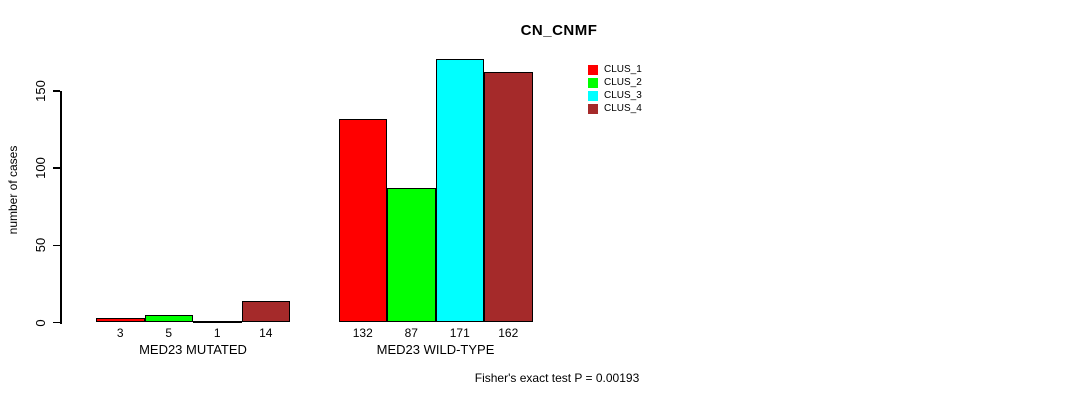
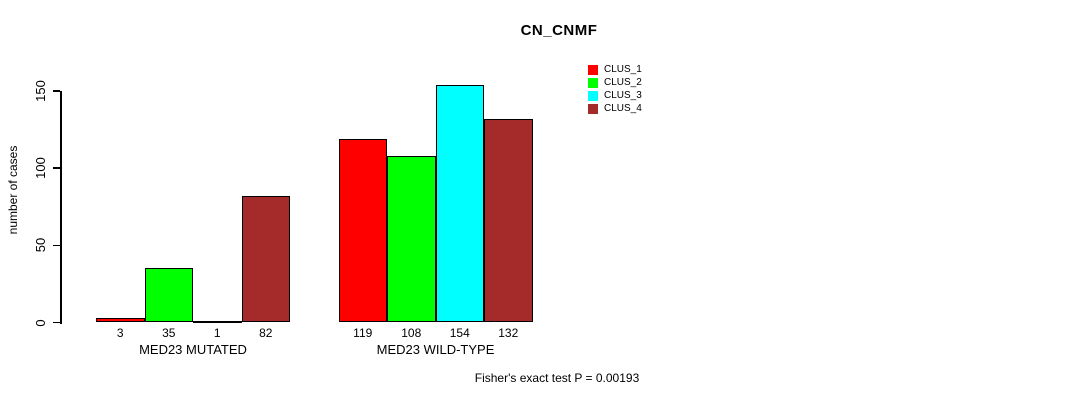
CLUS_2/MED23 MUTATED: 5 -> 35
CLUS_4/MED23 MUTATED: 14 -> 82
CLUS_1/MED23 WILD-TYPE: 132 -> 119
CLUS_2/MED23 WILD-TYPE: 87 -> 108
CLUS_3/MED23 WILD-TYPE: 171 -> 154
CLUS_4/MED23 WILD-TYPE: 162 -> 132
